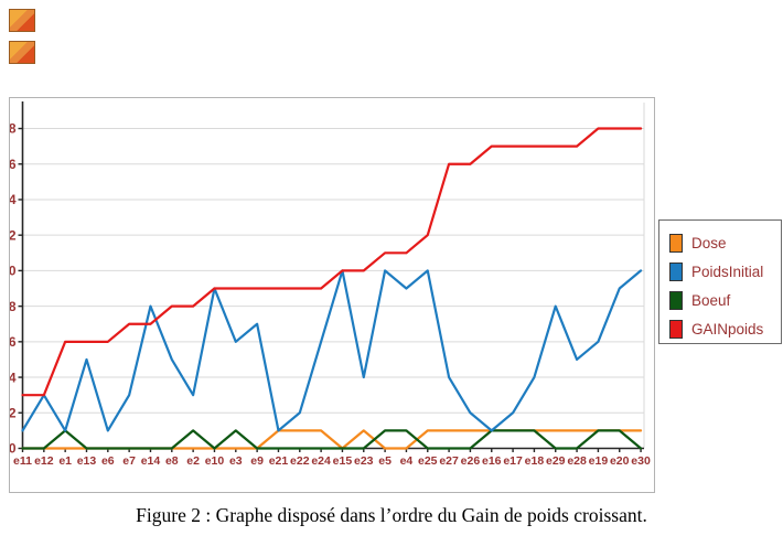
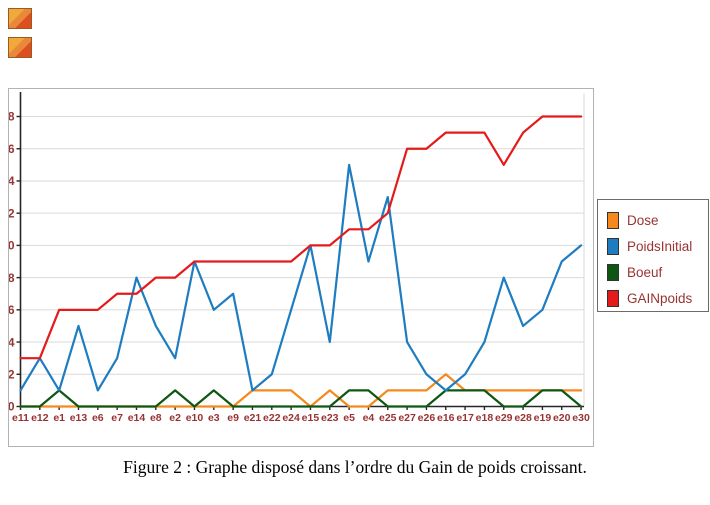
PoidsInitial/e5: 10 -> 15
PoidsInitial/e25: 10 -> 13
Dose/e16: 1 -> 2
GAINpoids/e29: 17 -> 15
